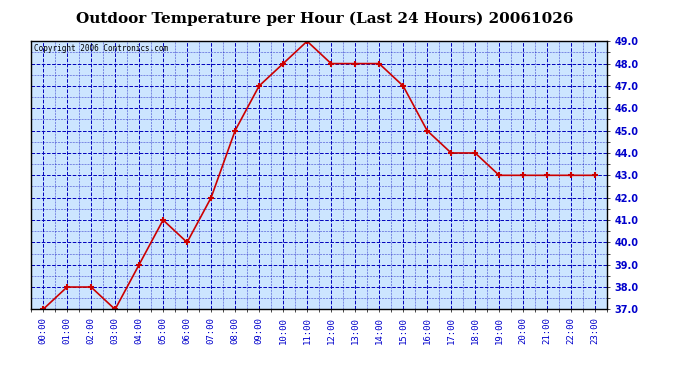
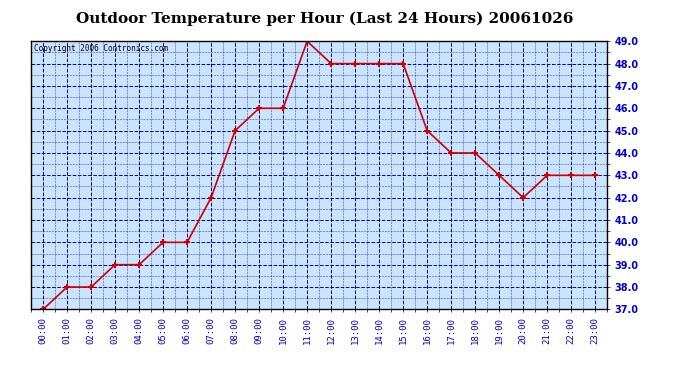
03:00: 37 -> 39
05:00: 41 -> 40
09:00: 47 -> 46
10:00: 48 -> 46
15:00: 47 -> 48
20:00: 43 -> 42
